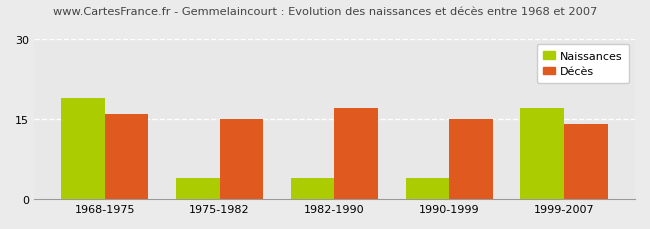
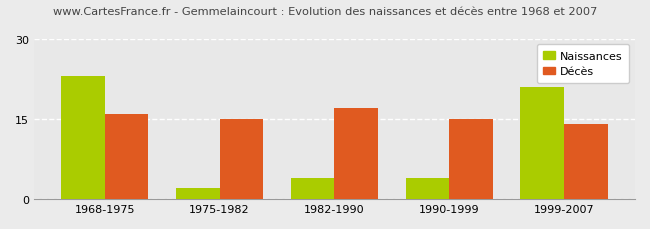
Naissances/1968-1975: 19 -> 23
Naissances/1975-1982: 4 -> 2
Naissances/1999-2007: 17 -> 21
